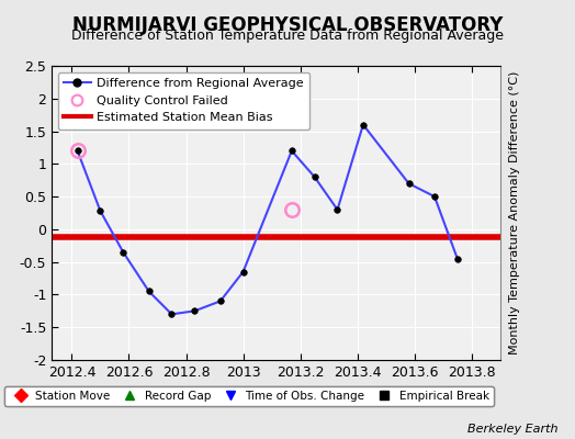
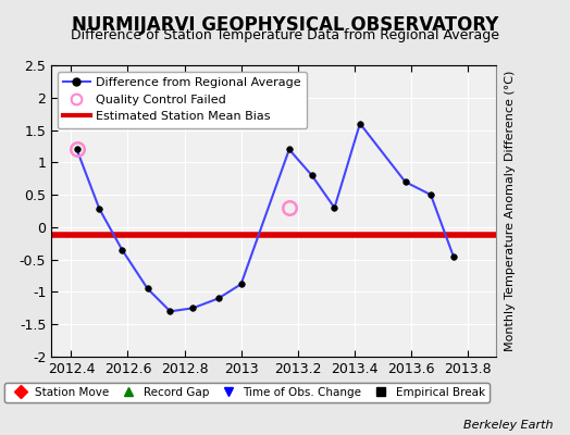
2013: -0.65 -> -0.88
